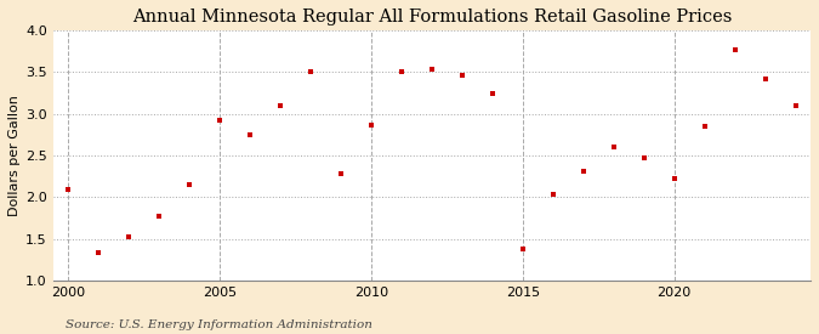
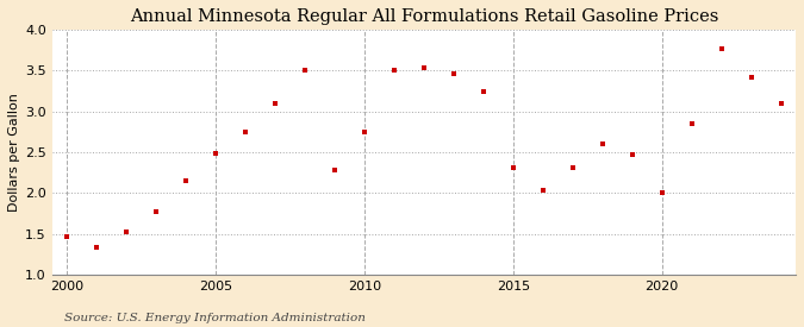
2000: 2.10 -> 1.47
2005: 2.92 -> 2.49
2010: 2.86 -> 2.75
2015: 1.38 -> 2.31
2020: 2.22 -> 2.01
